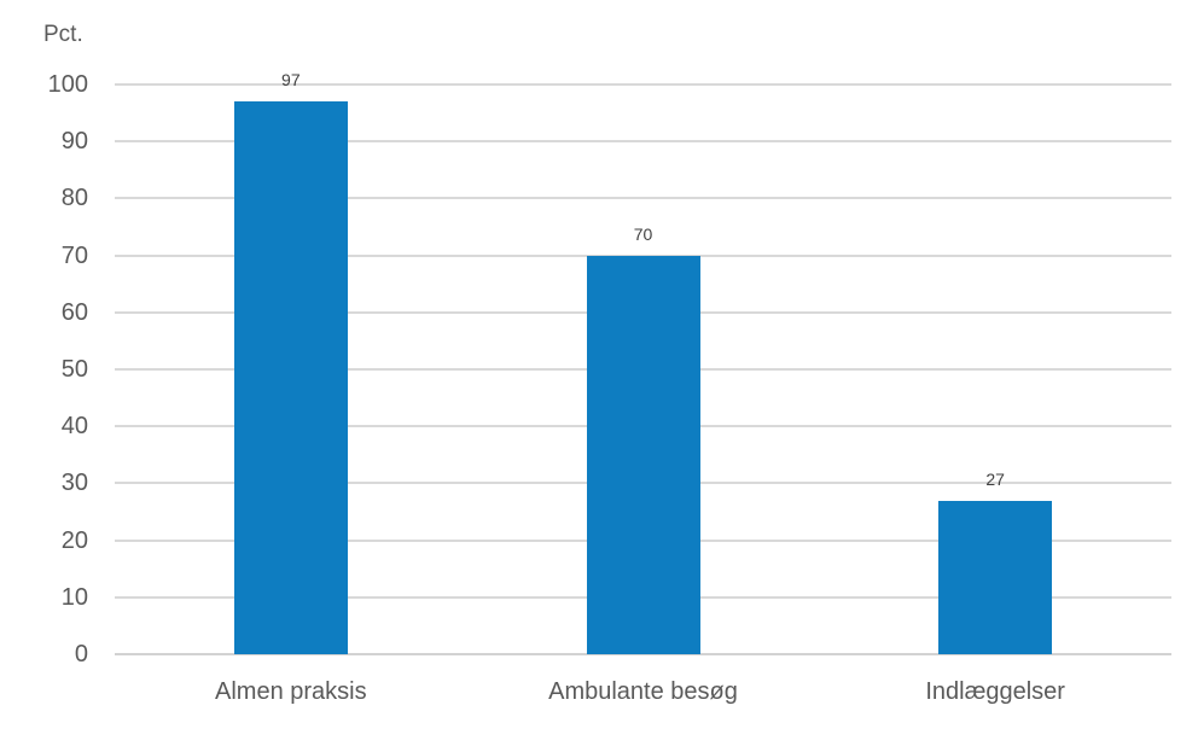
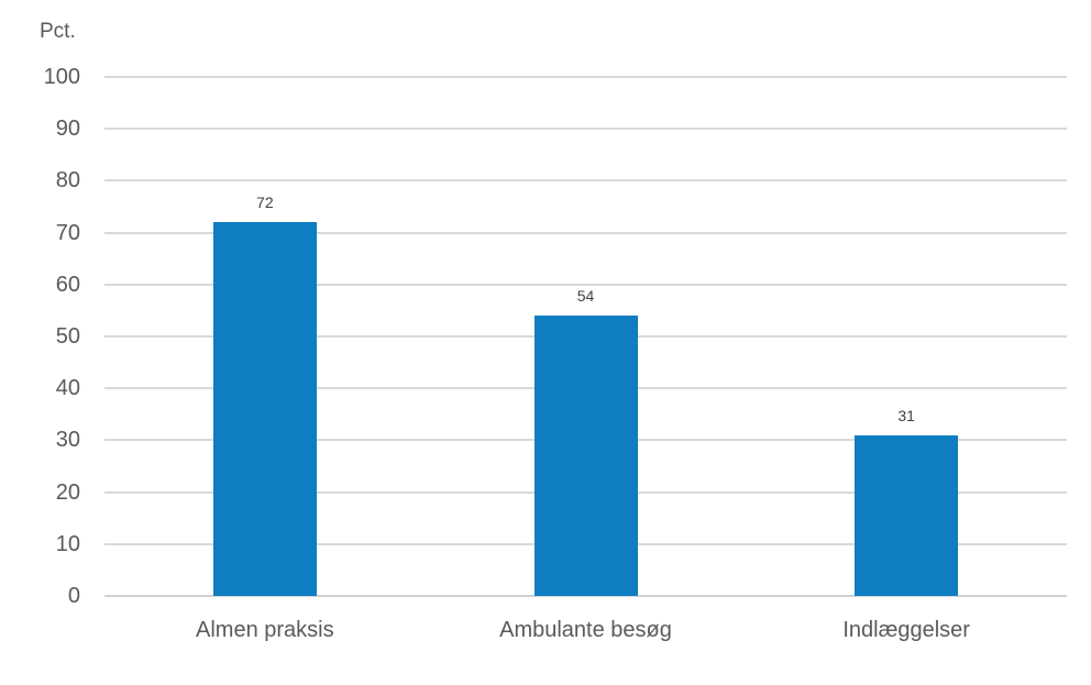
Almen praksis: 97 -> 72
Ambulante besøg: 70 -> 54
Indlæggelser: 27 -> 31
